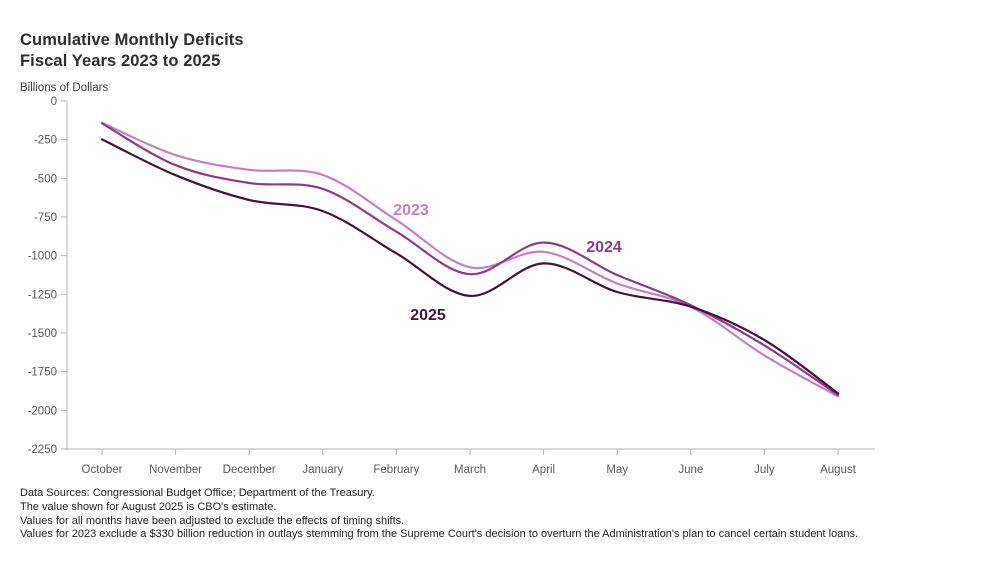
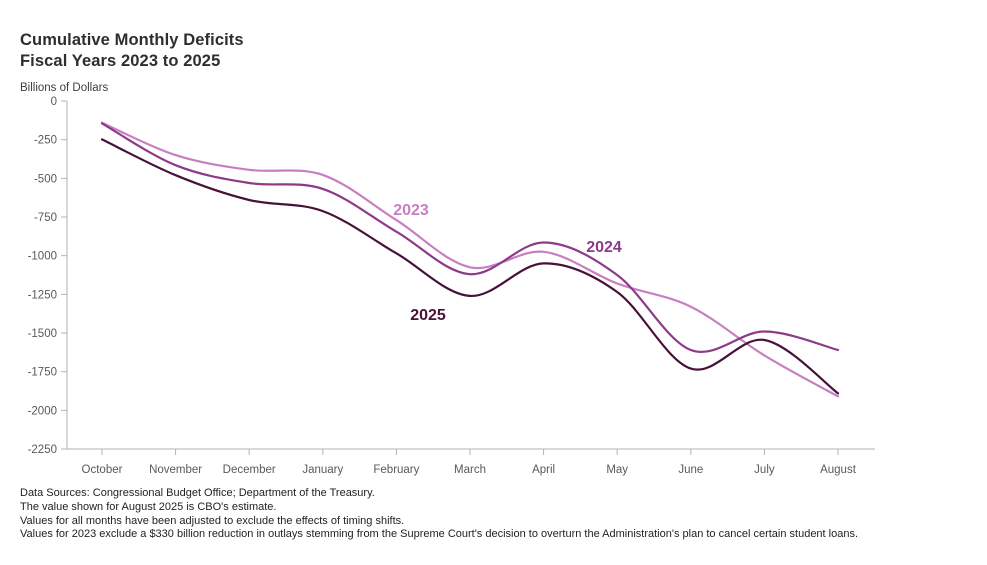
2024/June: -1320 -> -1610
2025/June: -1330 -> -1730
2024/July: -1580 -> -1490
2024/August: -1900 -> -1610
